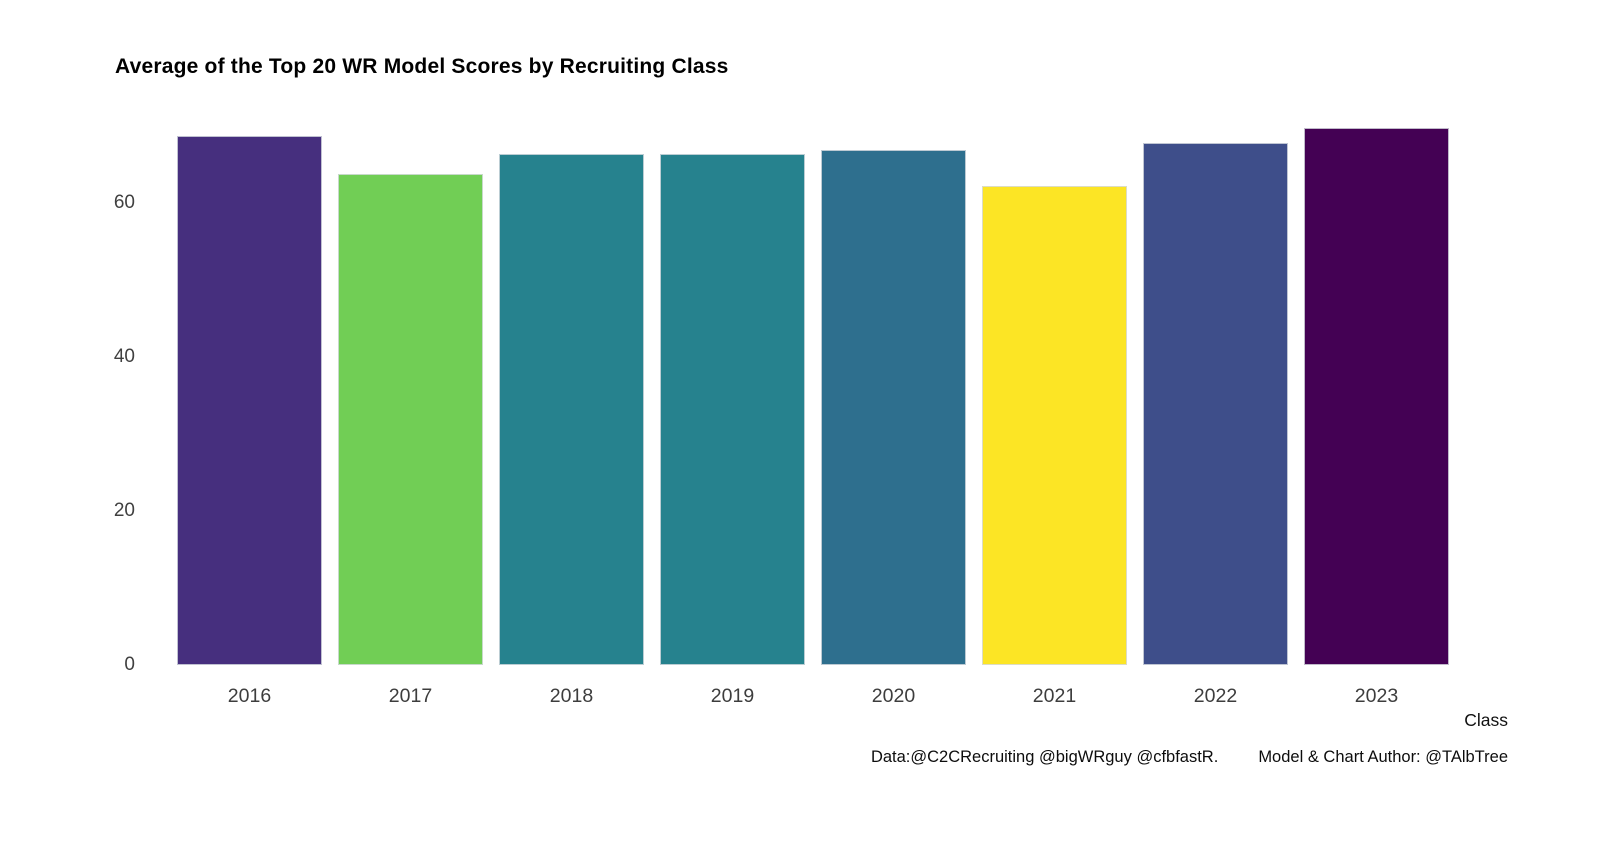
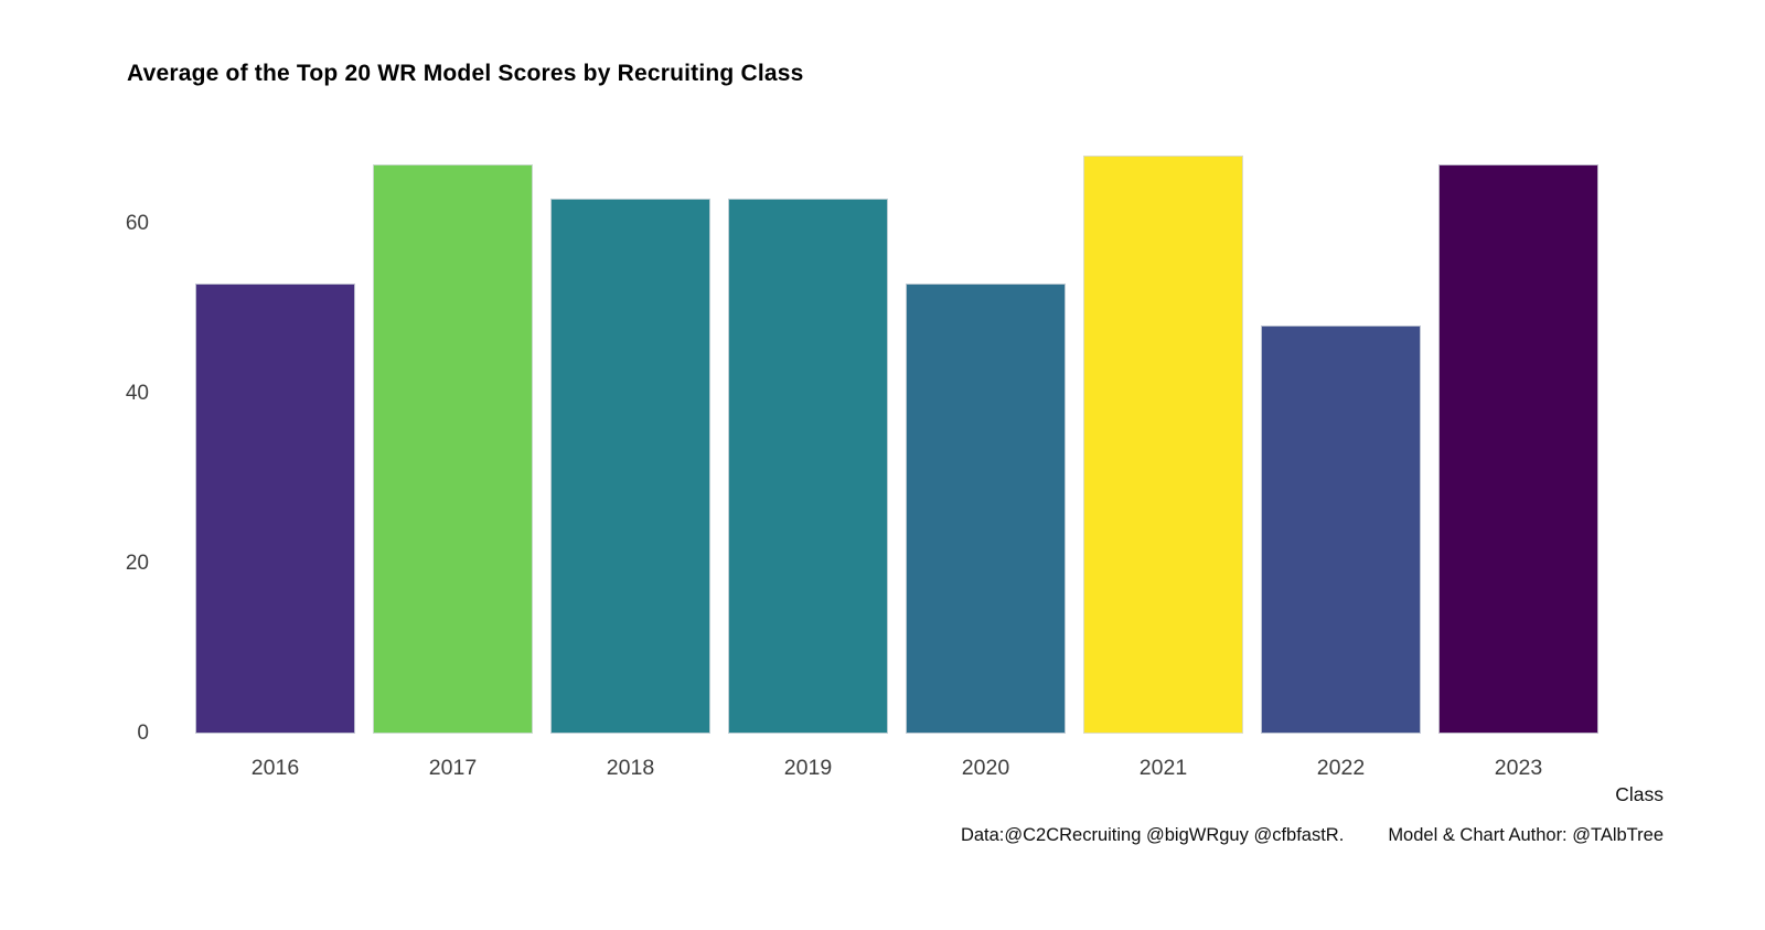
2016: 69 -> 53
2017: 64 -> 67
2018: 66 -> 63
2019: 66 -> 63
2020: 67 -> 53
2021: 62 -> 68
2022: 68 -> 48
2023: 70 -> 67
